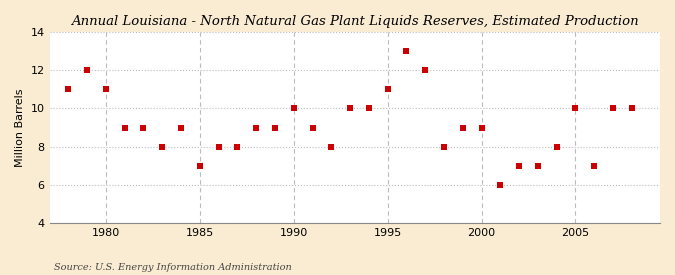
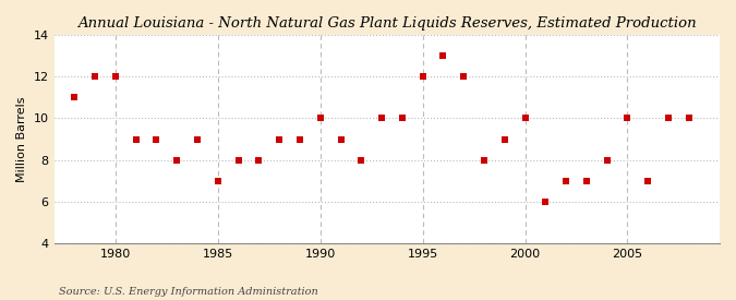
1980: 11 -> 12
1995: 11 -> 12
2000: 9 -> 10
